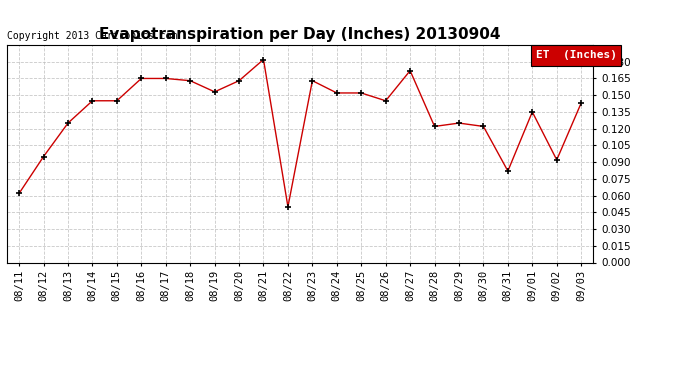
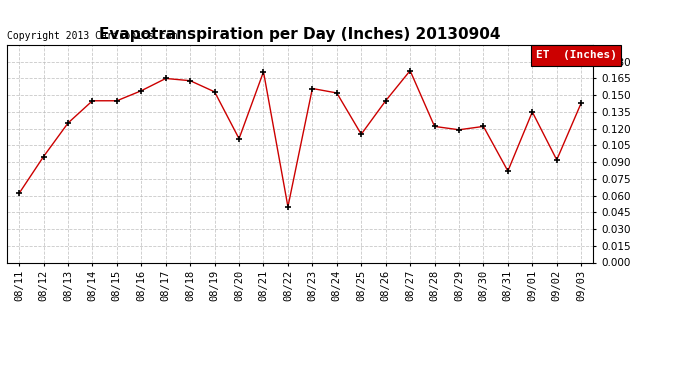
08/16: 0.165 -> 0.154
08/20: 0.163 -> 0.111
08/21: 0.182 -> 0.171
08/23: 0.163 -> 0.156
08/25: 0.152 -> 0.115
08/29: 0.125 -> 0.119
